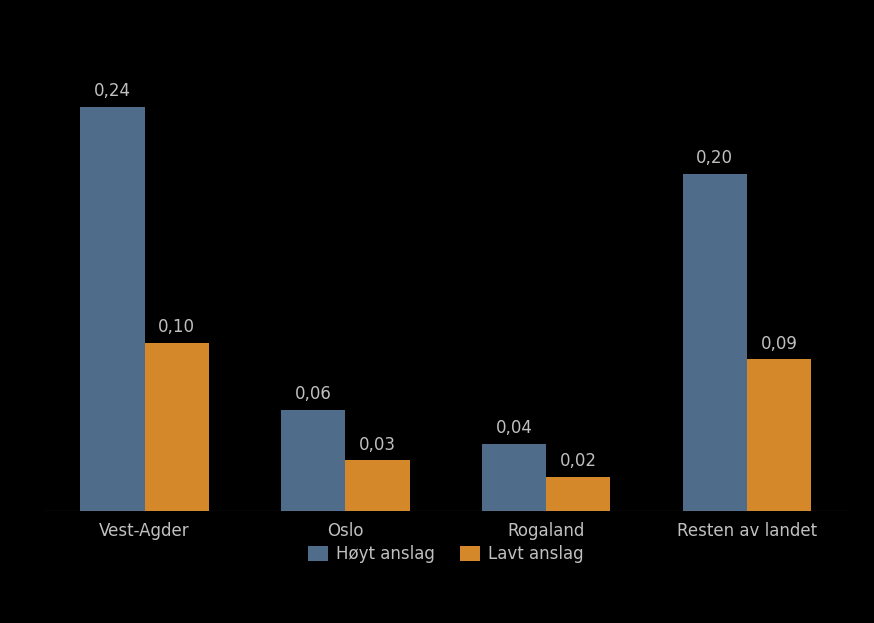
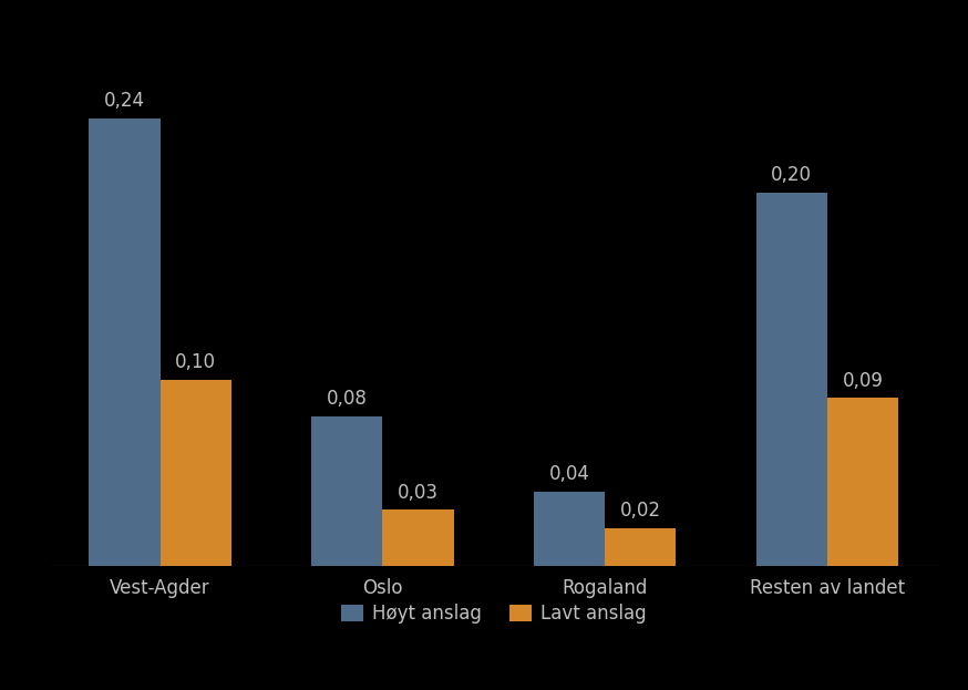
Høyt anslag/Oslo: 0,06 -> 0,08
